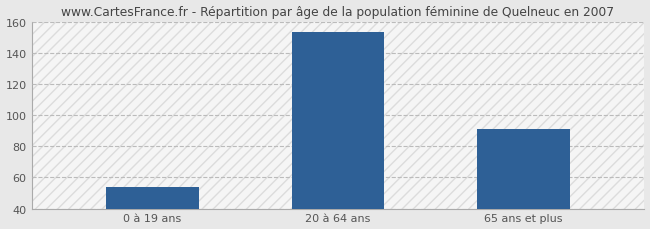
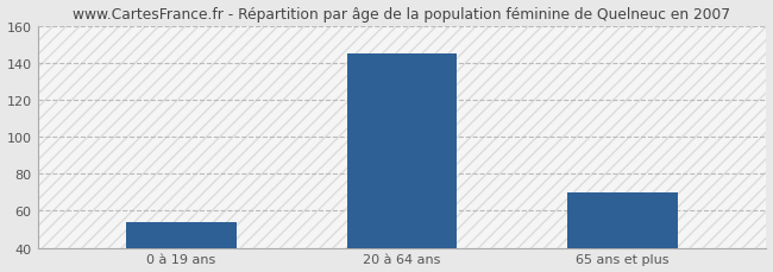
20 à 64 ans: 153 -> 145
65 ans et plus: 91 -> 70
